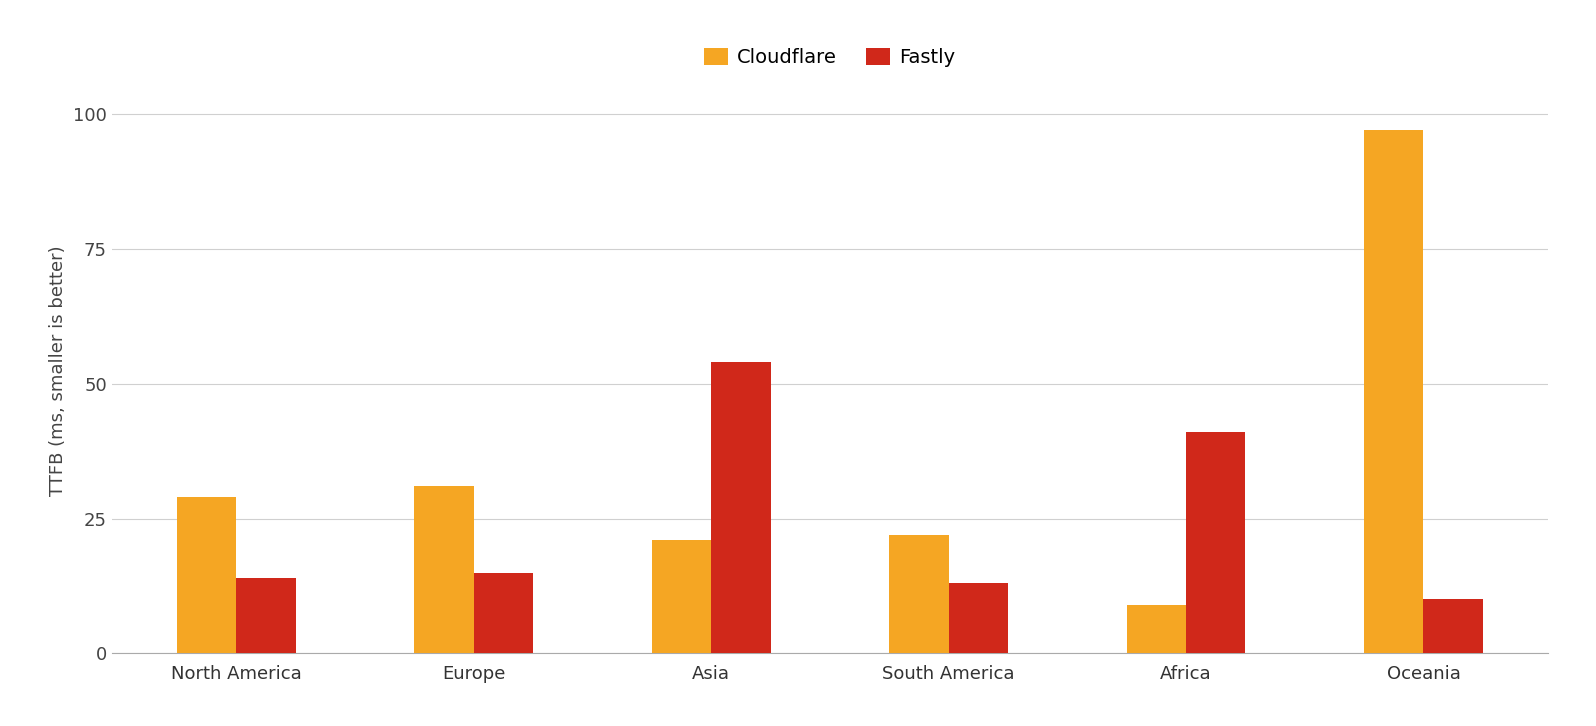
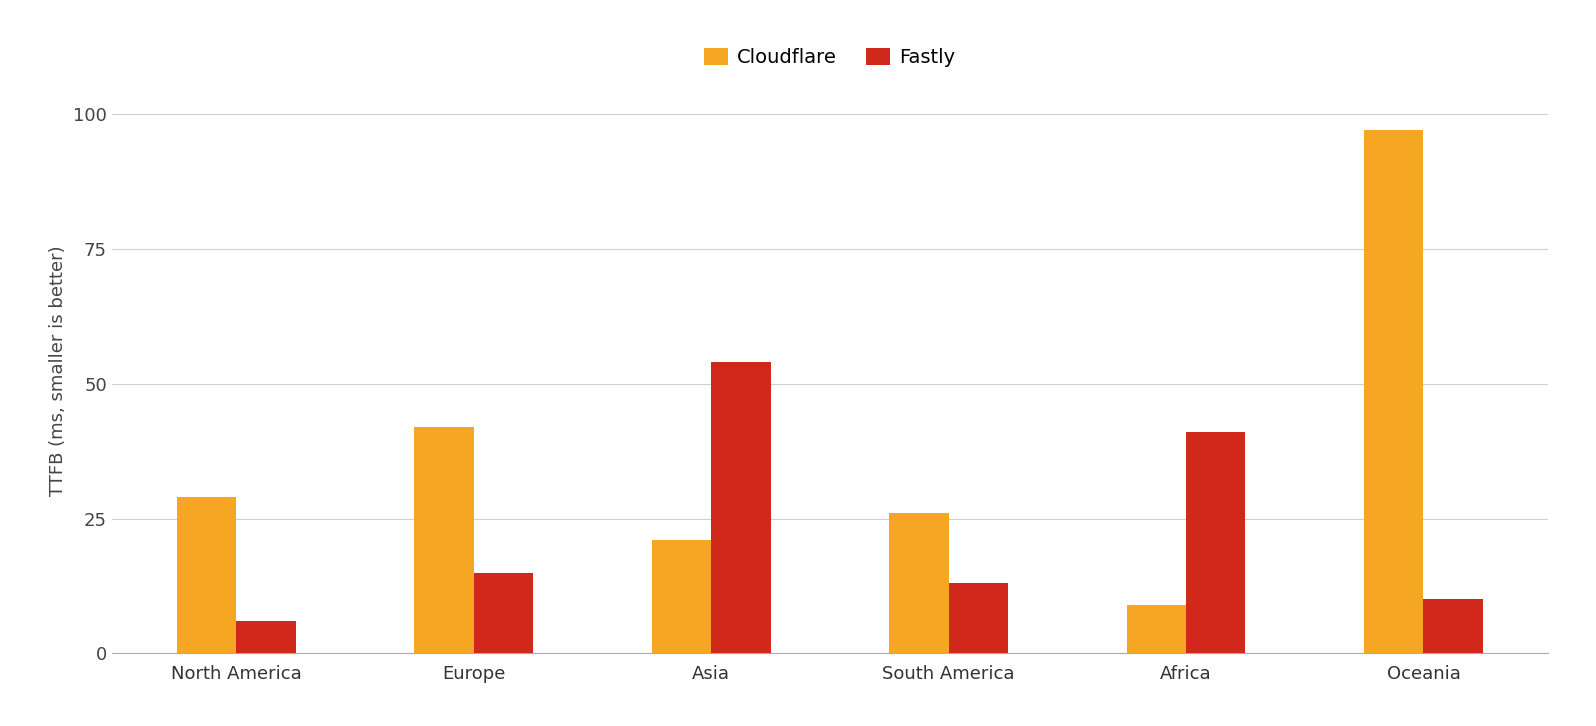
Fastly/North America: 14 -> 6
Cloudflare/Europe: 31 -> 42
Cloudflare/South America: 22 -> 26
